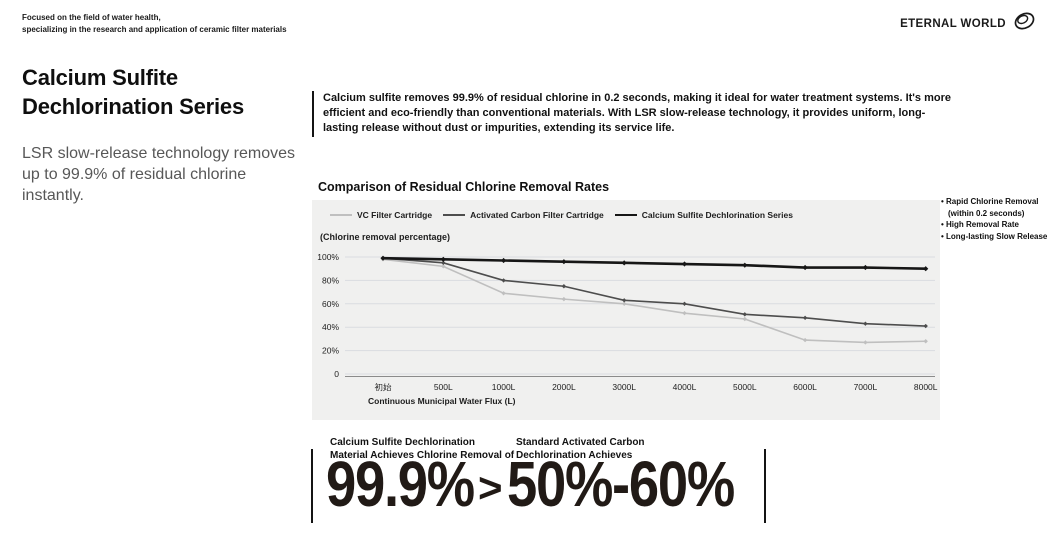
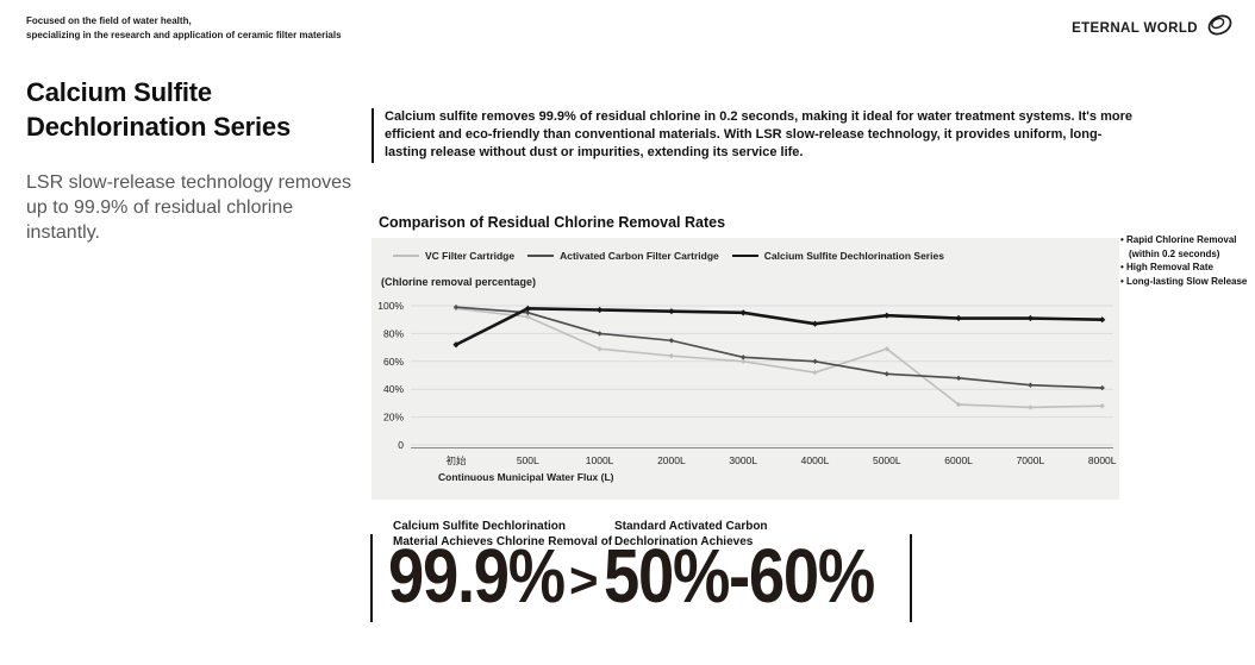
Calcium Sulfite Dechlorination Series/初始: 99% -> 72%
Calcium Sulfite Dechlorination Series/4000L: 94% -> 87%
VC Filter Cartridge/5000L: 47% -> 69%
